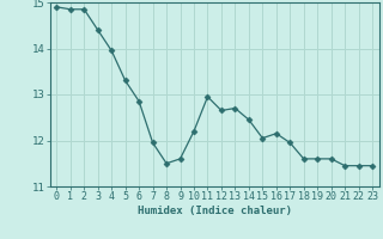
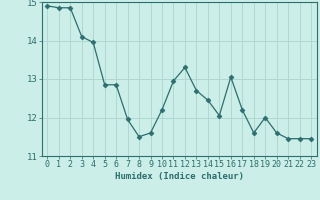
3: 14.40 -> 14.10
5: 13.30 -> 12.85
12: 12.65 -> 13.30
16: 12.15 -> 13.05
17: 11.95 -> 12.20
19: 11.60 -> 12.00
